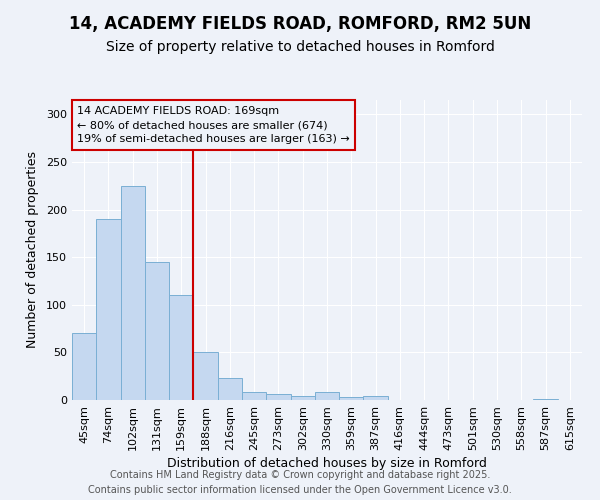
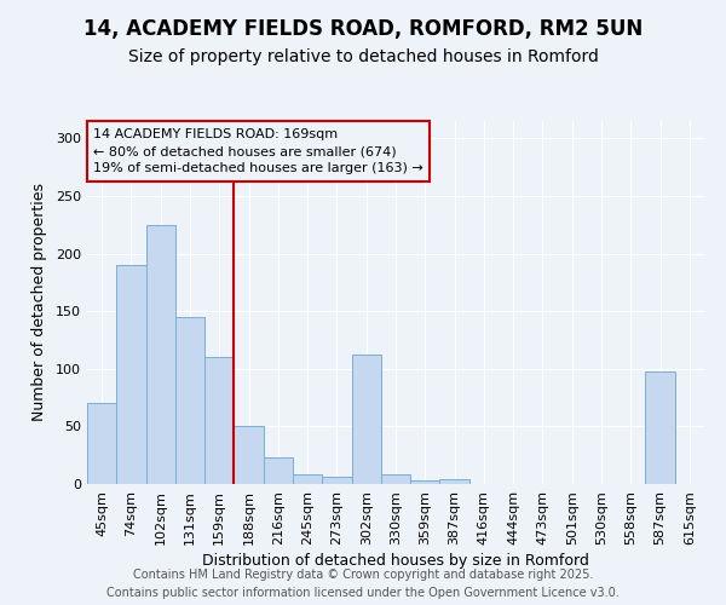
302sqm: 4 -> 112
587sqm: 1 -> 98
